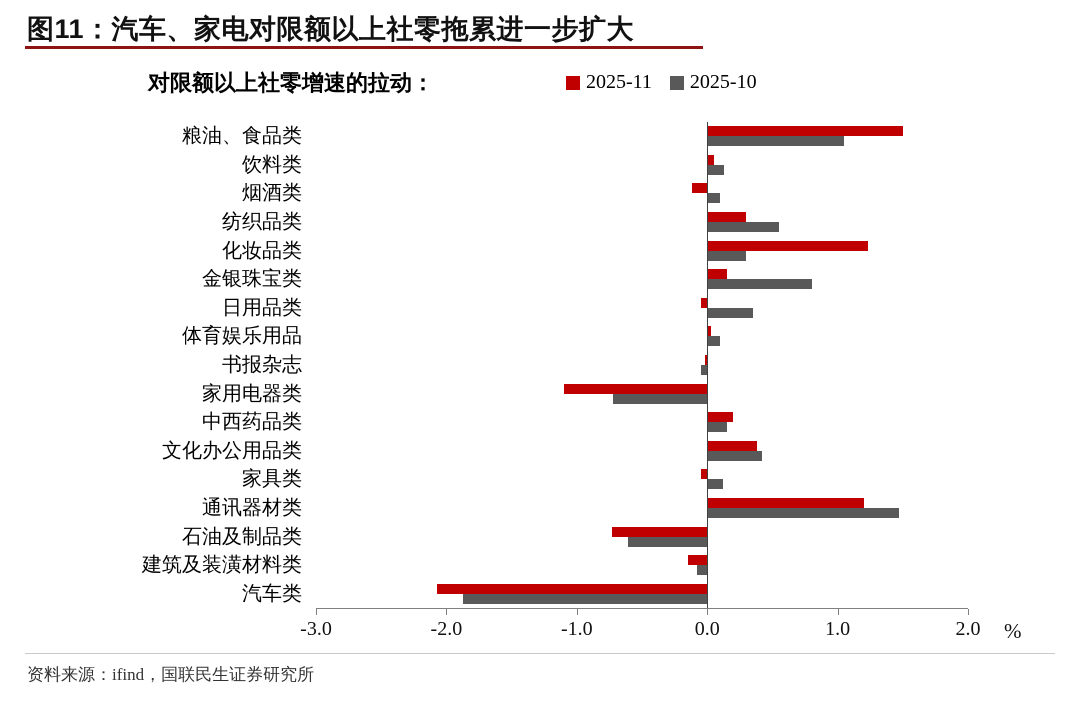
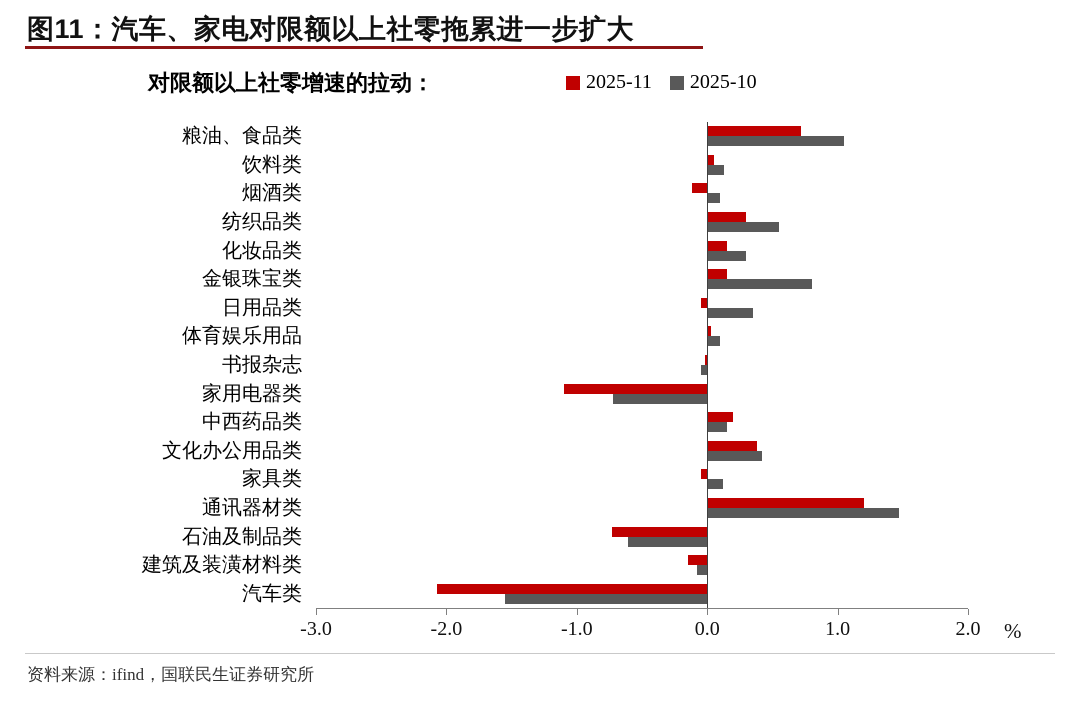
2025-11/粮油、食品类: 1.50 -> 0.72
2025-11/化妆品类: 1.23 -> 0.15
2025-10/汽车类: -1.87 -> -1.55
